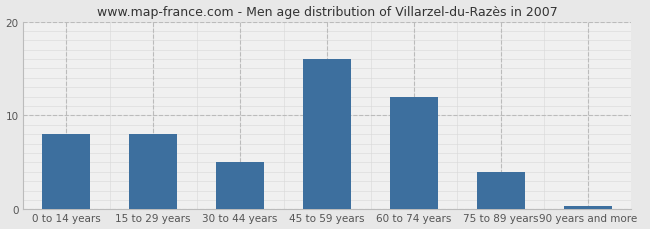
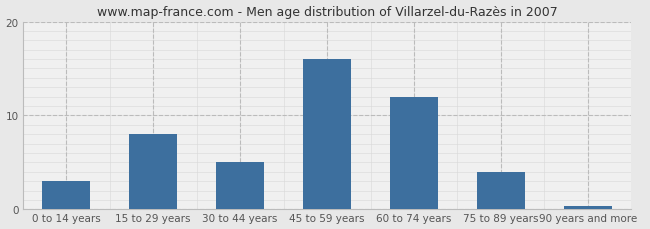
0 to 14 years: 8.0 -> 3.0
